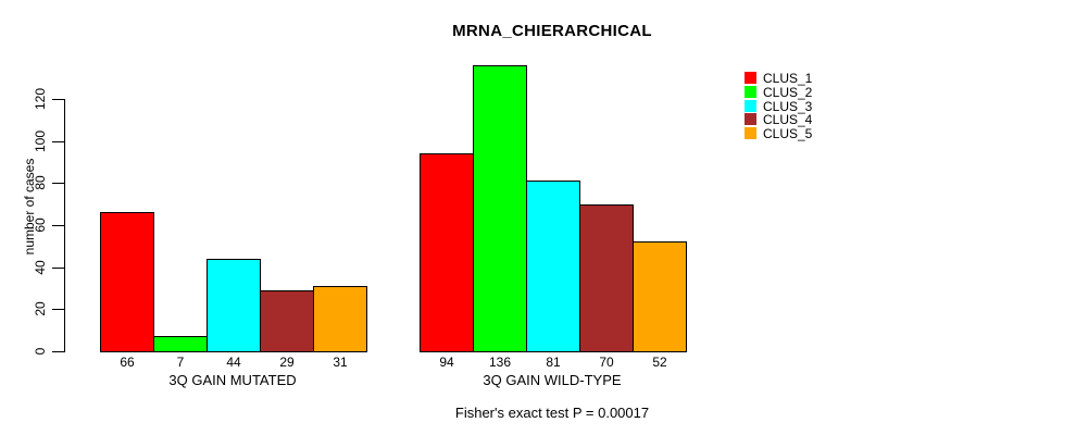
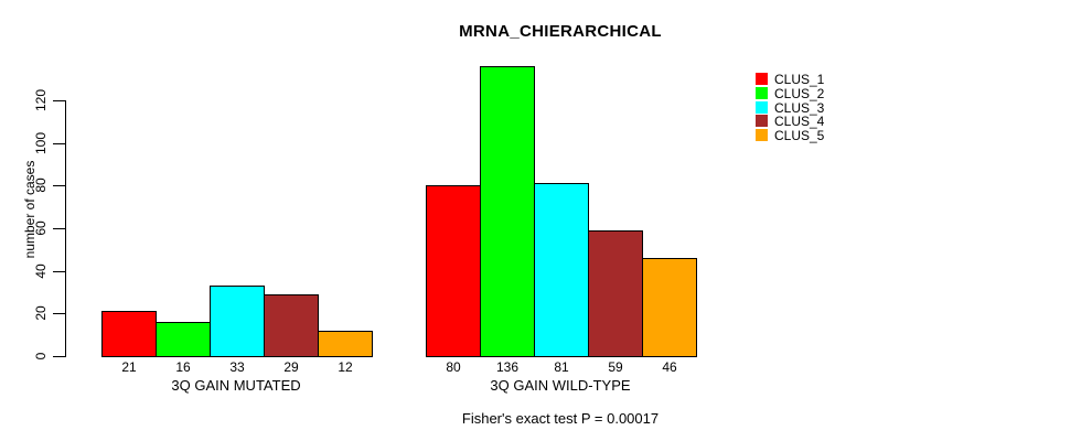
CLUS_1/3Q GAIN MUTATED: 66 -> 21
CLUS_2/3Q GAIN MUTATED: 7 -> 16
CLUS_3/3Q GAIN MUTATED: 44 -> 33
CLUS_5/3Q GAIN MUTATED: 31 -> 12
CLUS_1/3Q GAIN WILD-TYPE: 94 -> 80
CLUS_4/3Q GAIN WILD-TYPE: 70 -> 59
CLUS_5/3Q GAIN WILD-TYPE: 52 -> 46
